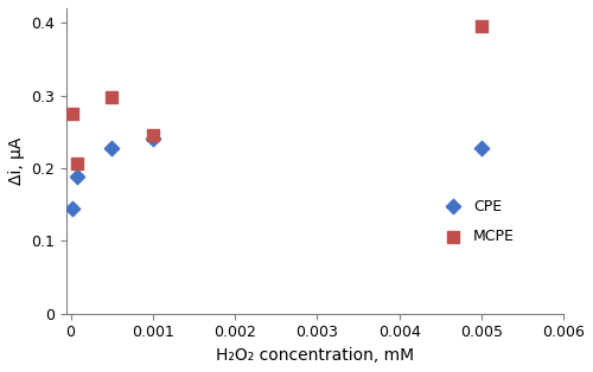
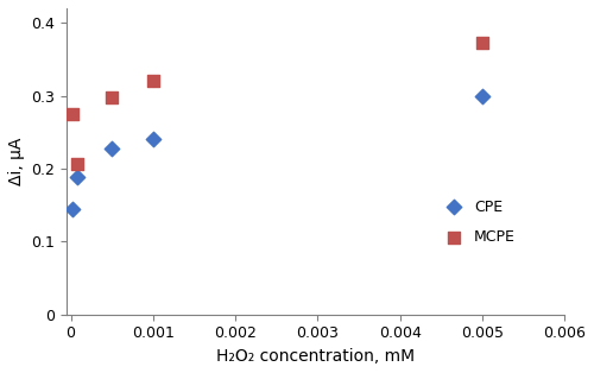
MCPE/0.001: 0.246 -> 0.320
CPE/0.005: 0.228 -> 0.300
MCPE/0.005: 0.396 -> 0.373
